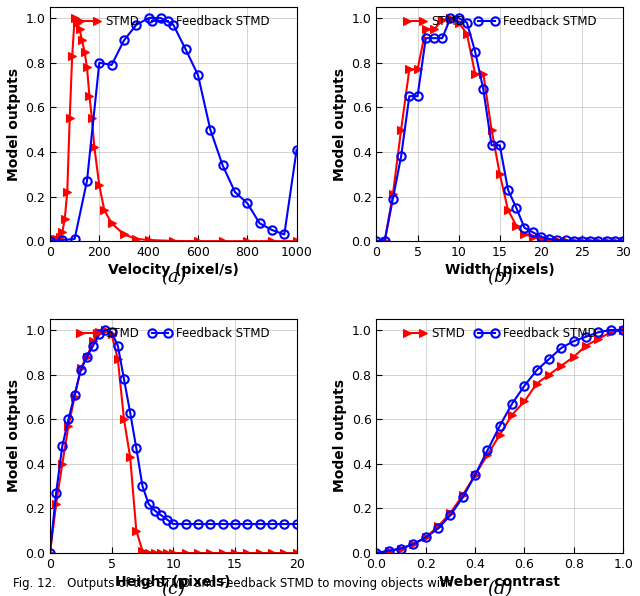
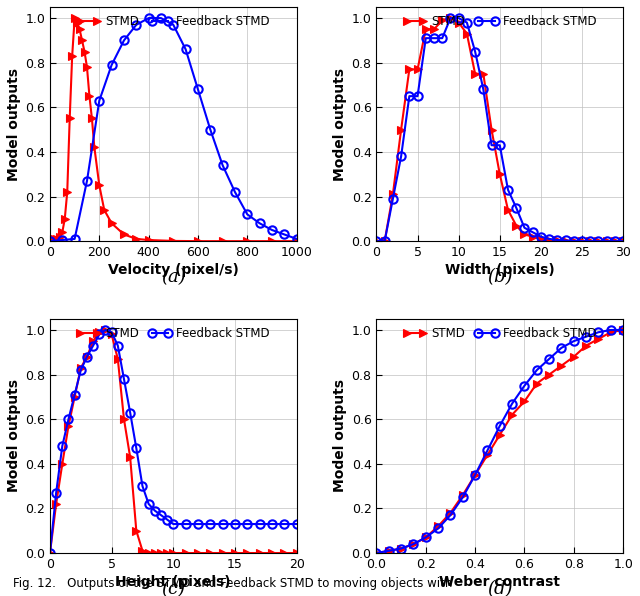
Feedback STMD/200: 0.800 -> 0.630
Feedback STMD/600: 0.745 -> 0.680
Feedback STMD/800: 0.170 -> 0.120
Feedback STMD/1000: 0.410 -> 0.010
